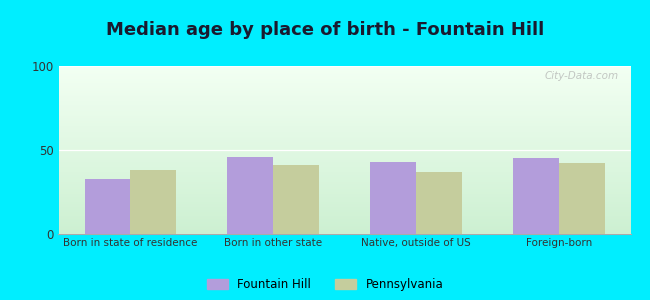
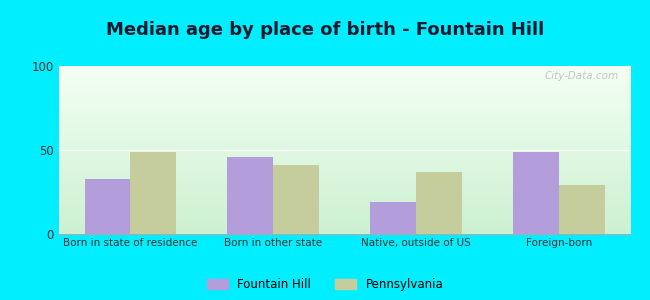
Pennsylvania/Born in state of residence: 38 -> 49
Fountain Hill/Native, outside of US: 43 -> 19
Fountain Hill/Foreign-born: 45 -> 49
Pennsylvania/Foreign-born: 42 -> 29
